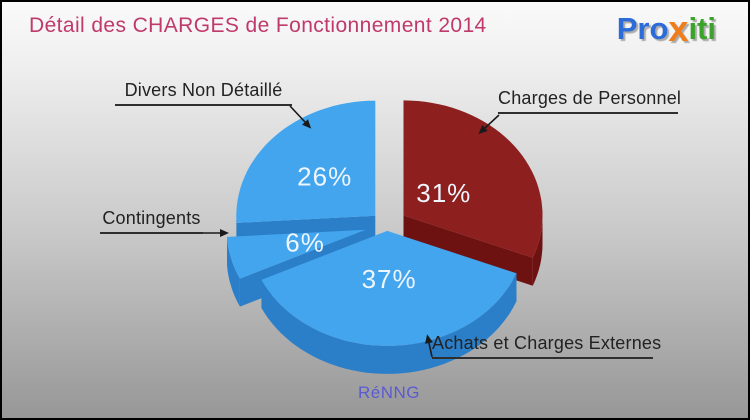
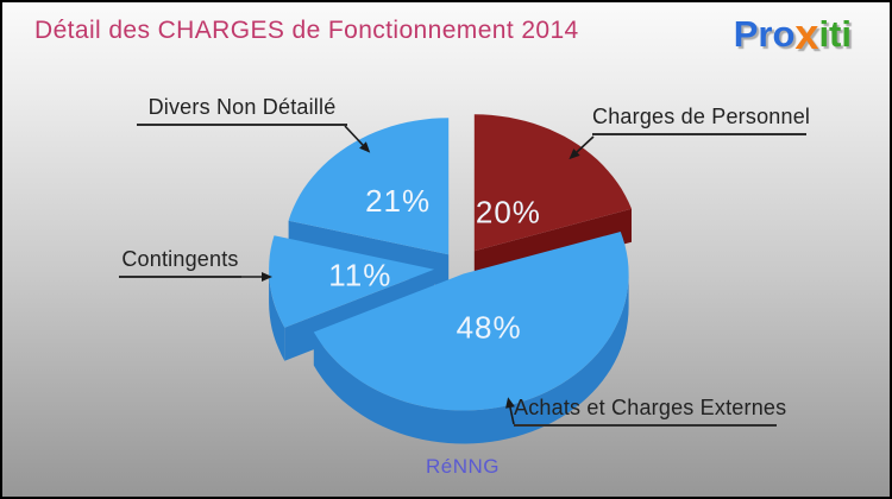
Charges de Personnel: 31% -> 20%
Achats et Charges Externes: 37% -> 48%
Contingents: 6% -> 11%
Divers Non Détaillé: 26% -> 21%
